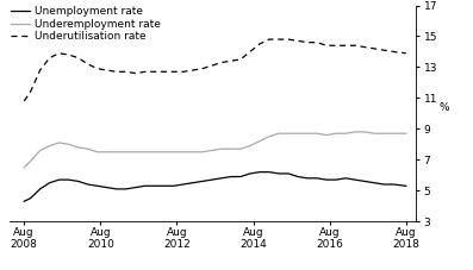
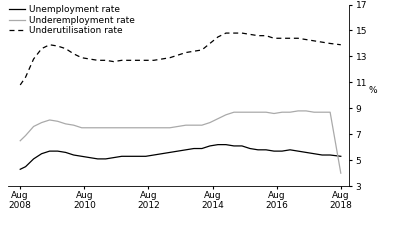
Underemployment rate/Aug 2018: 8.7 -> 4.0
